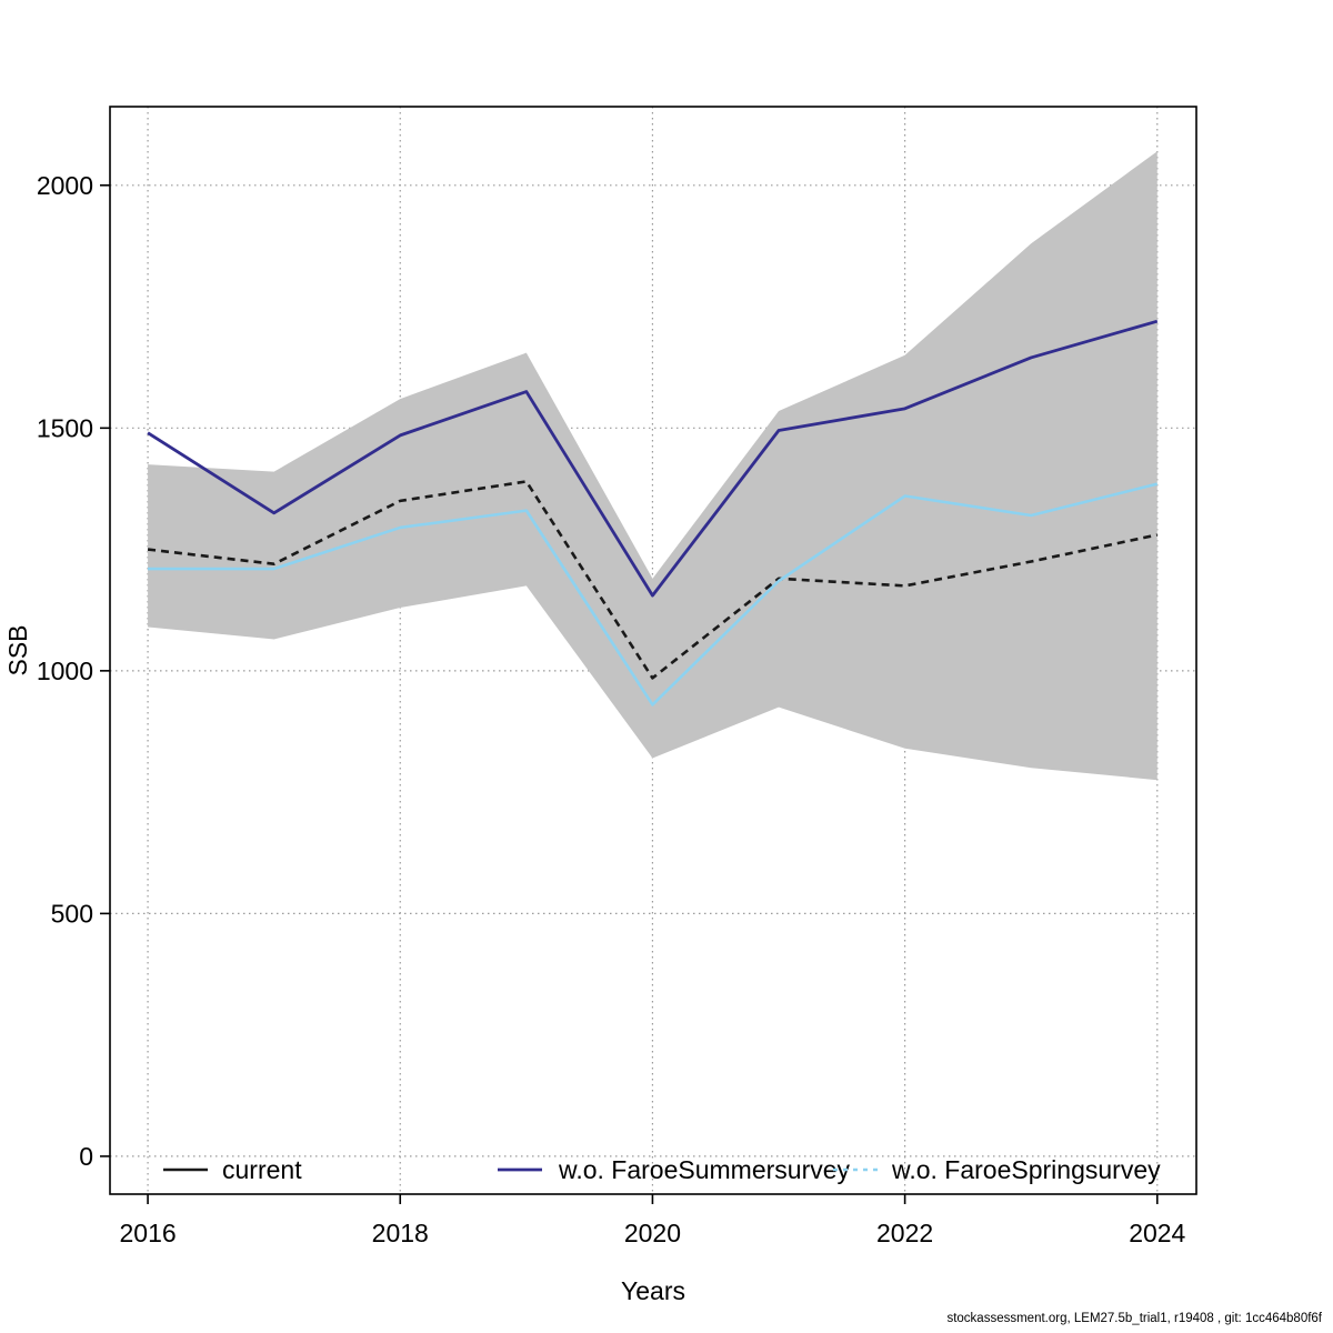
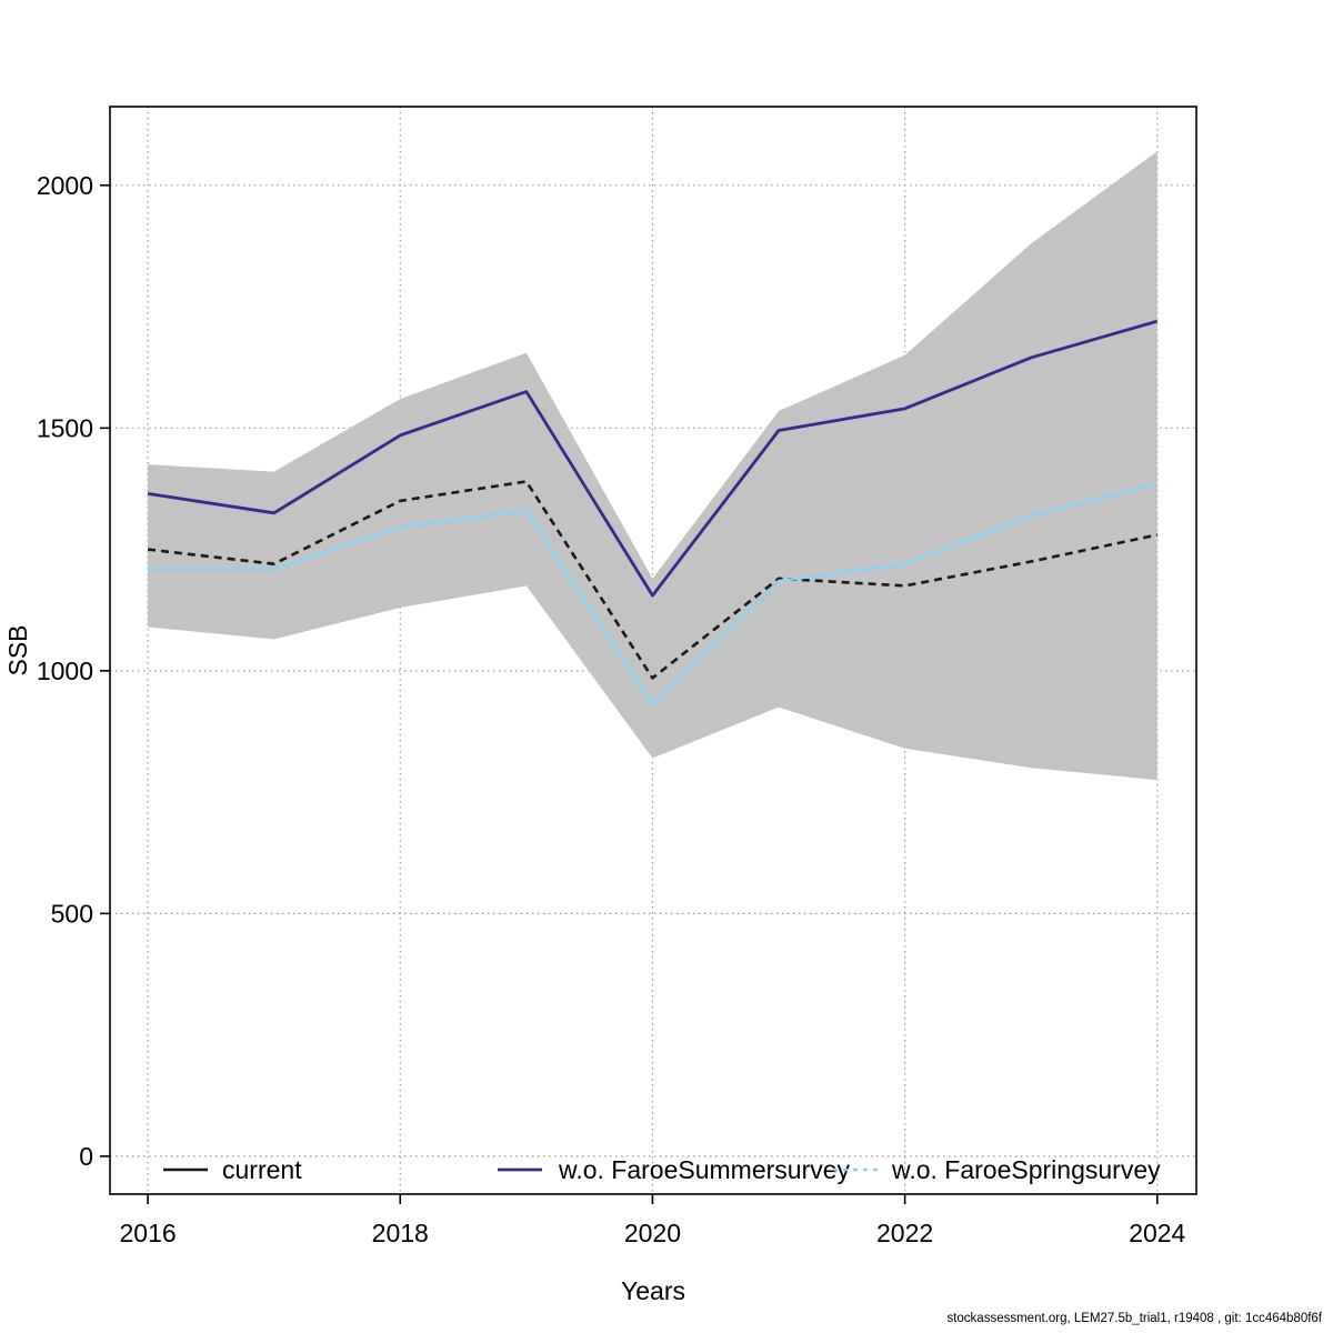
w.o. FaroeSummersurvey/2016: 1490 -> 1360
w.o. FaroeSpringsurvey/2022: 1360 -> 1220
